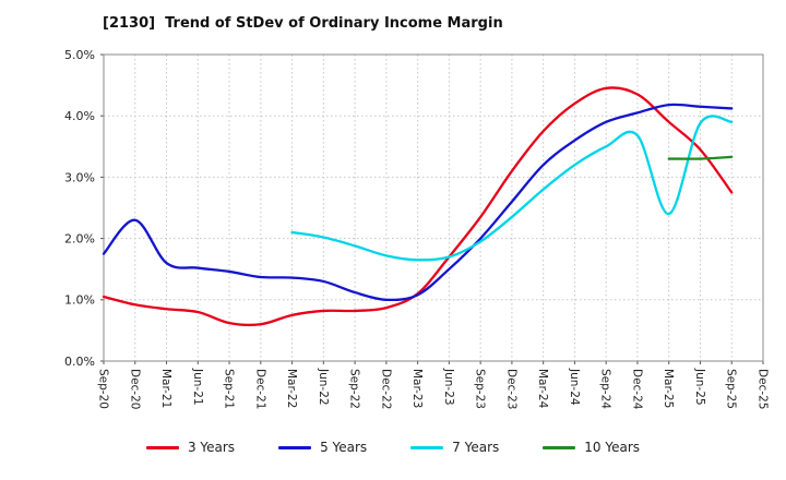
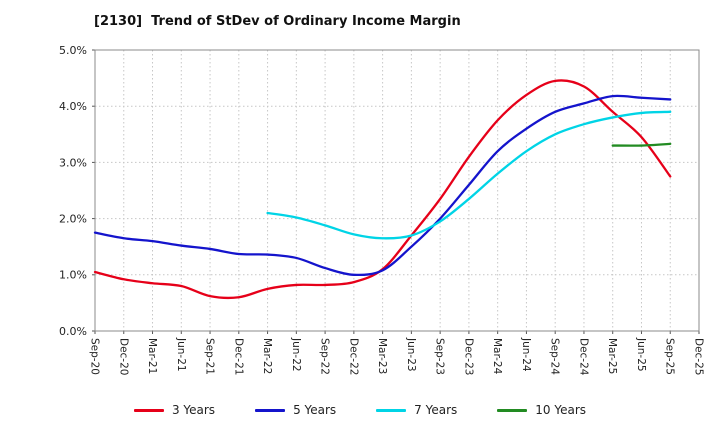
5 Years/Dec-20: 2.3% -> 1.6%
7 Years/Mar-25: 2.4% -> 3.8%
